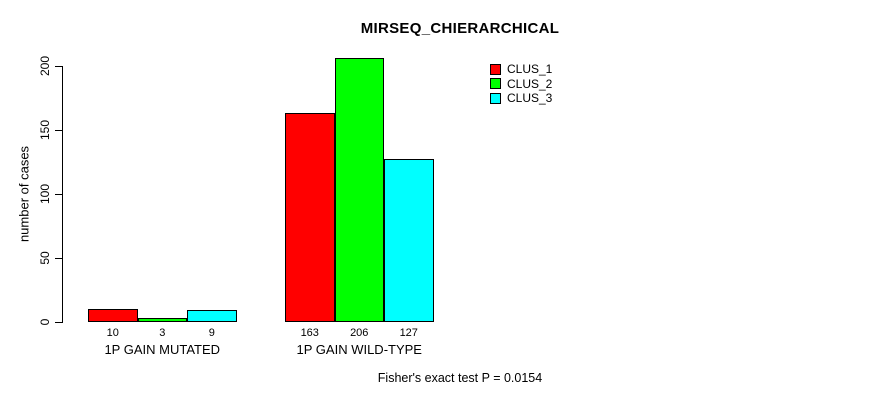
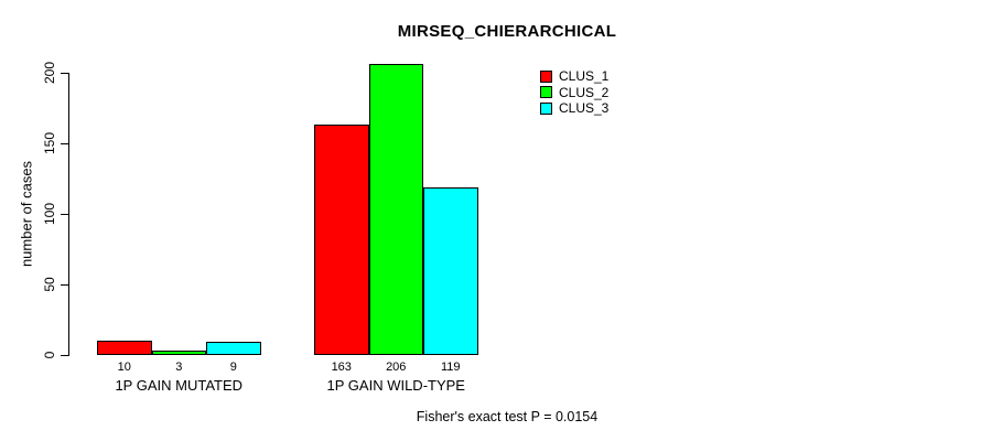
CLUS_3/1P GAIN WILD-TYPE: 127 -> 119
